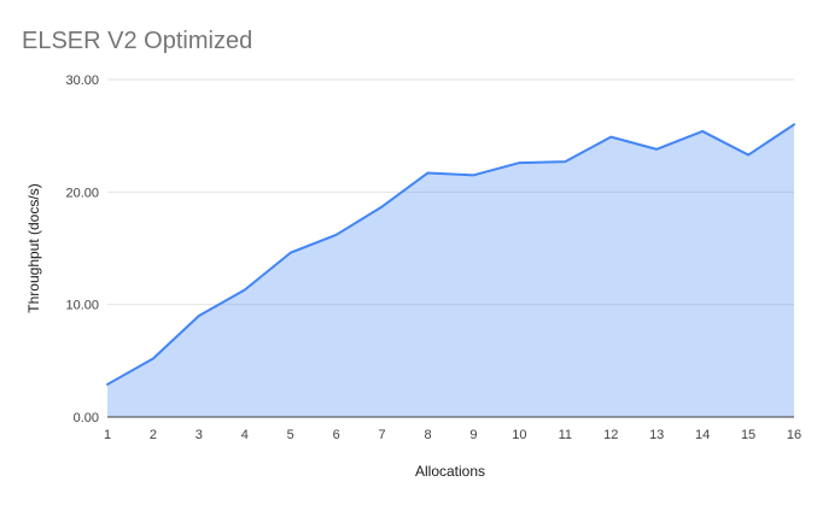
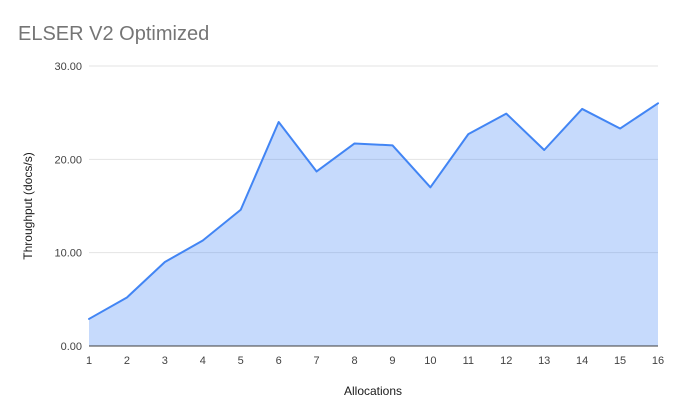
6: 16 -> 24
10: 23 -> 17
13: 24 -> 21
